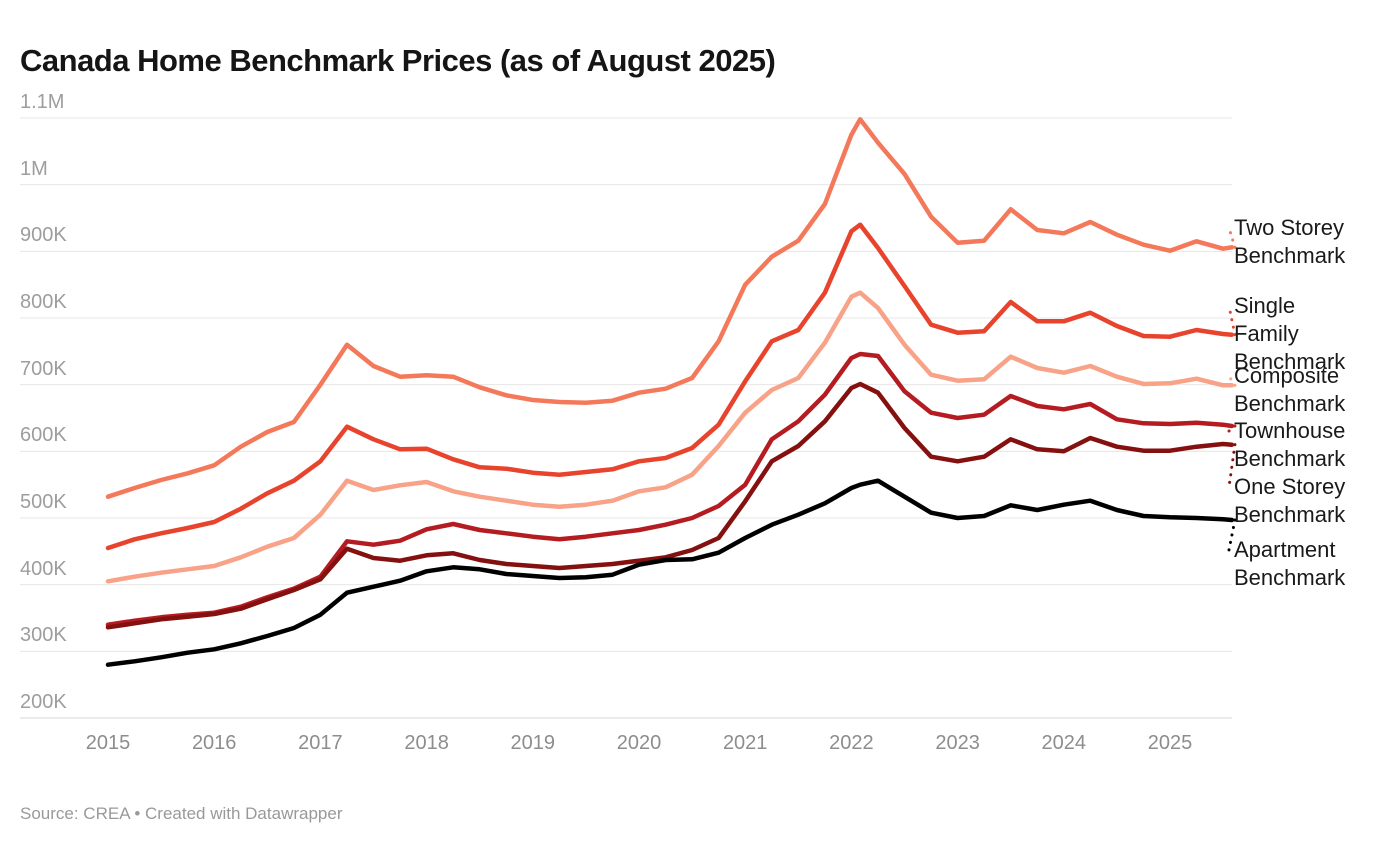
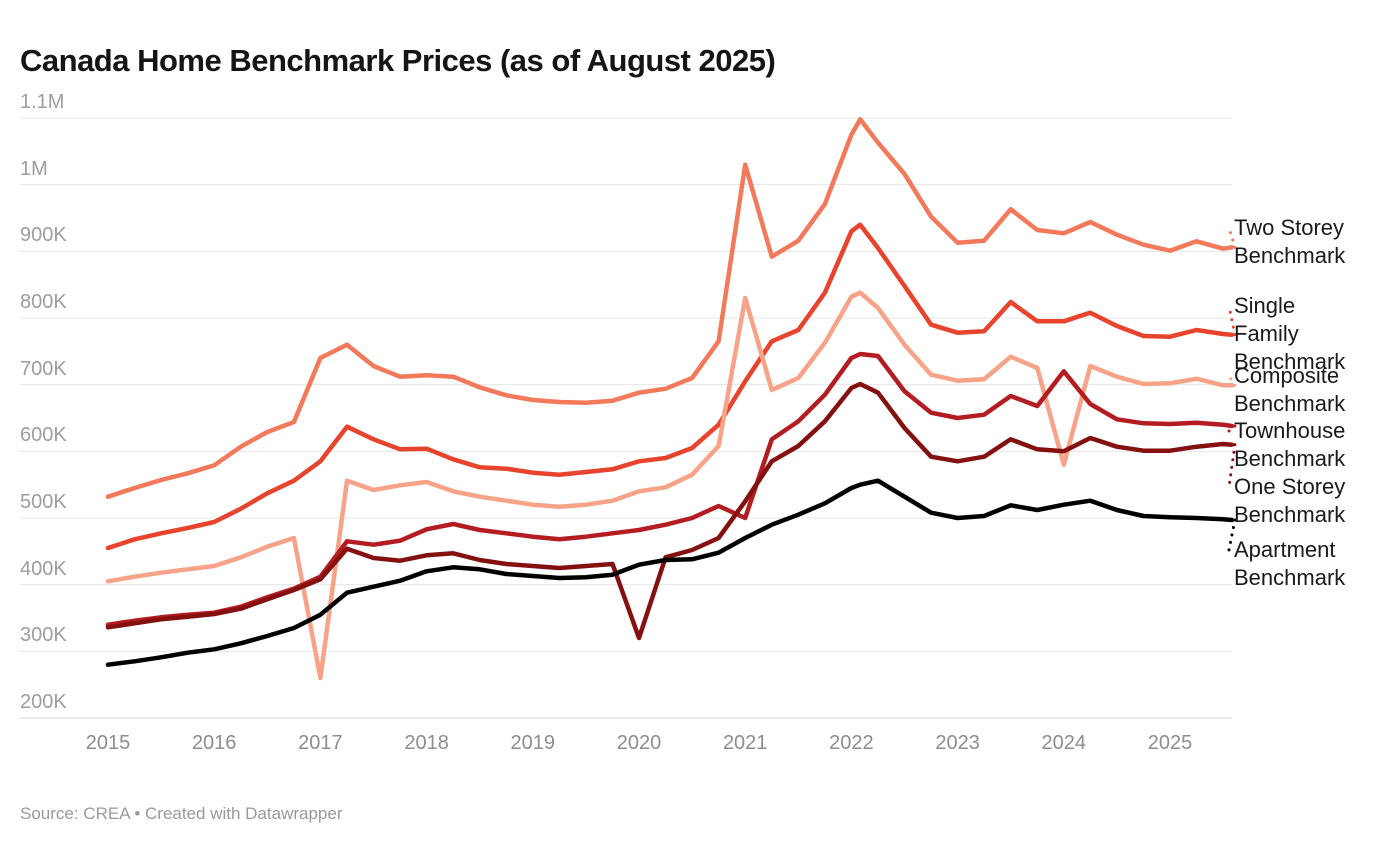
Two Storey Benchmark/2017: 700K -> 740K
Composite Benchmark/2017: 500K -> 260K
One Storey Benchmark/2020: 440K -> 320K
Two Storey Benchmark/2021: 850K -> 1030K
Composite Benchmark/2021: 660K -> 830K
Townhouse Benchmark/2021: 550K -> 500K
Composite Benchmark/2024: 720K -> 580K
Townhouse Benchmark/2024: 660K -> 720K
